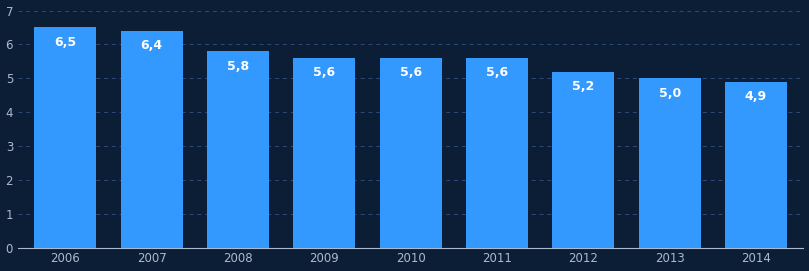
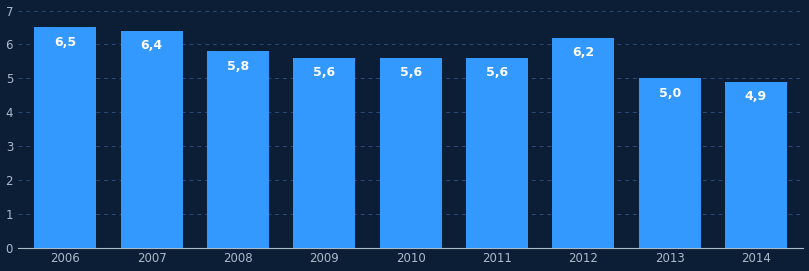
2012: 5,2 -> 6,2
